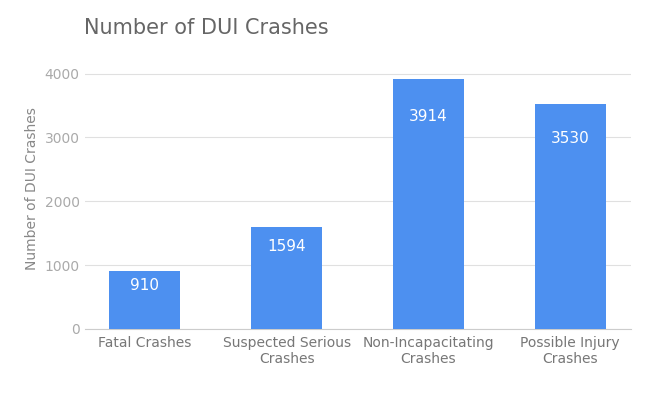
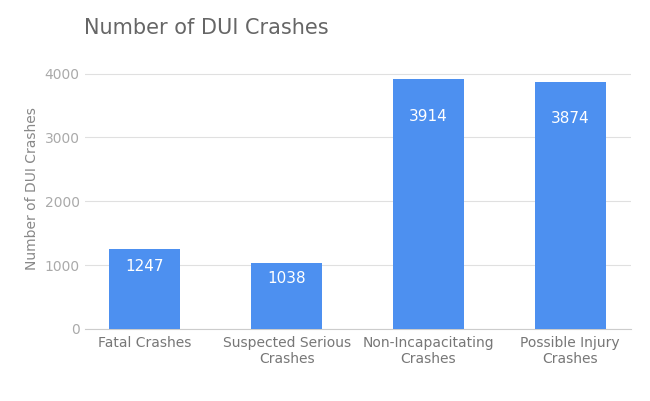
Fatal Crashes: 910 -> 1247
Suspected Serious Crashes: 1594 -> 1038
Possible Injury Crashes: 3530 -> 3874
